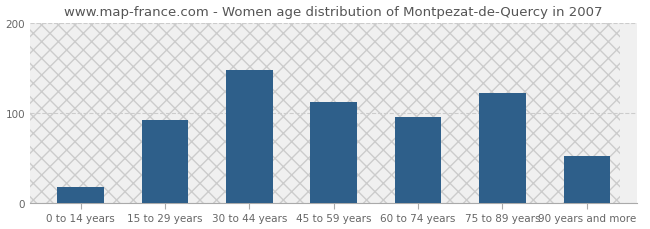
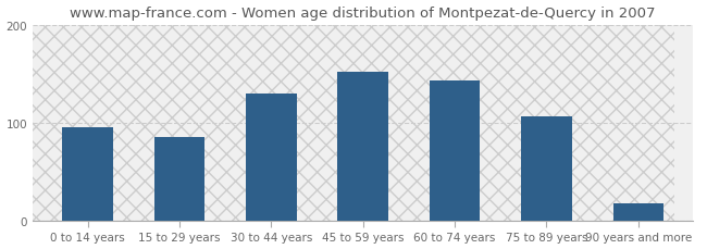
0 to 14 years: 18 -> 95
15 to 29 years: 92 -> 85
30 to 44 years: 148 -> 130
45 to 59 years: 112 -> 152
60 to 74 years: 96 -> 143
75 to 89 years: 122 -> 107
90 years and more: 52 -> 18
